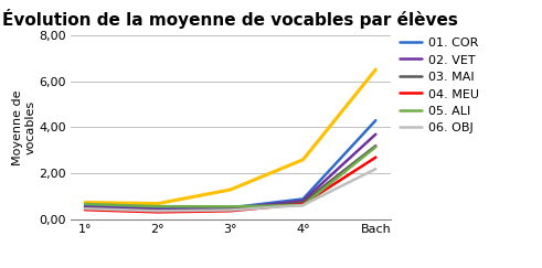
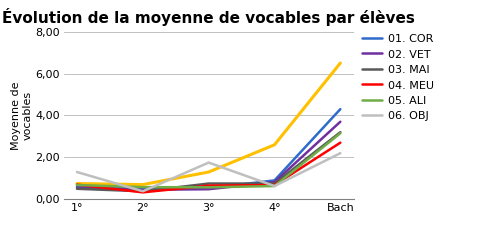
04. MEU/1°: 0,43 -> 0,70
06. OBJ/1°: 0,48 -> 1,30
03. MAI/3°: 0,42 -> 0,75
04. MEU/3°: 0,38 -> 0,65
06. OBJ/3°: 0,42 -> 1,75
